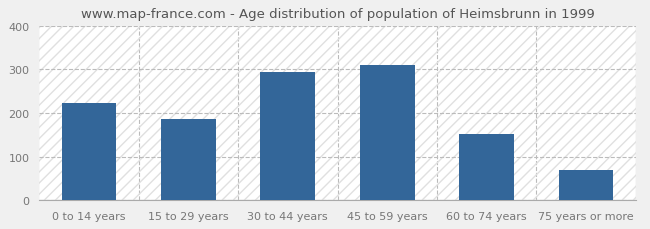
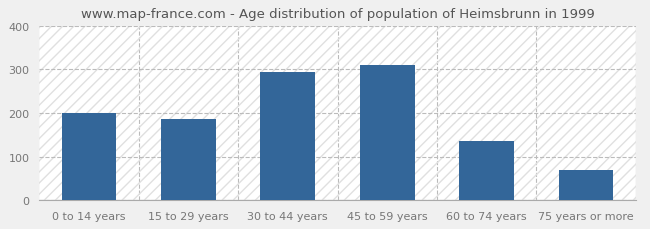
0 to 14 years: 222 -> 200
60 to 74 years: 151 -> 135
